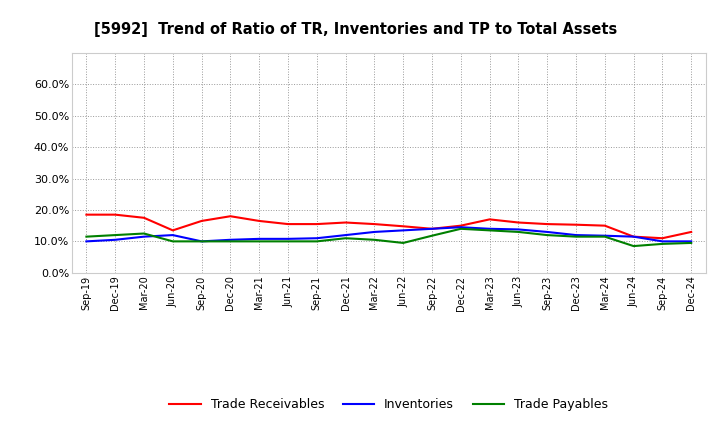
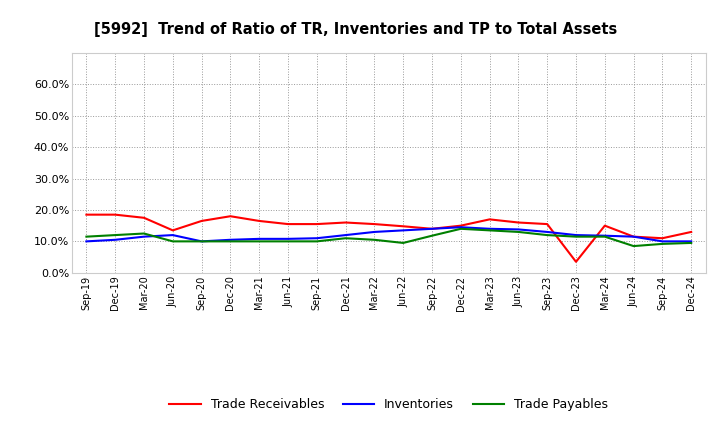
Trade Receivables/Dec-23: 15.3% -> 3.5%
